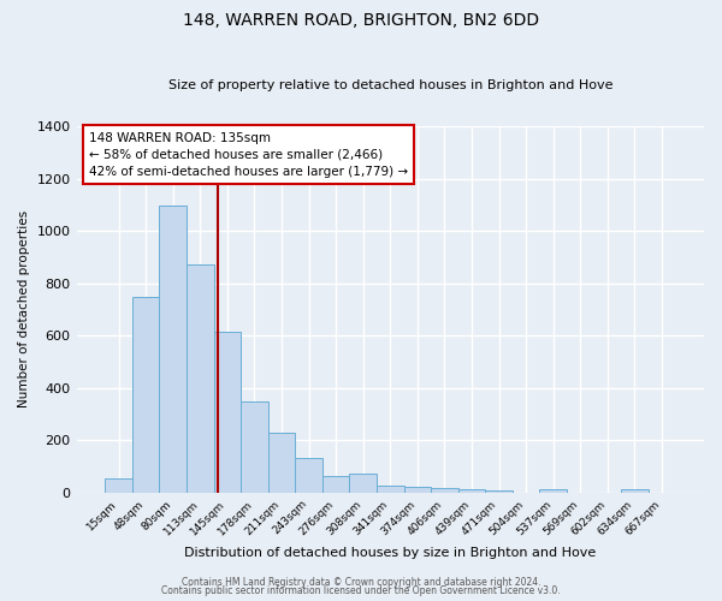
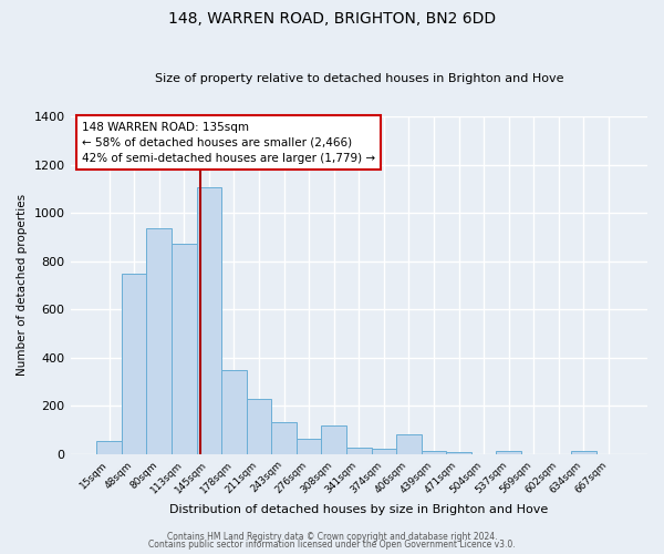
80sqm: 1095 -> 935
145sqm: 615 -> 1105
308sqm: 72 -> 120
406sqm: 18 -> 80
